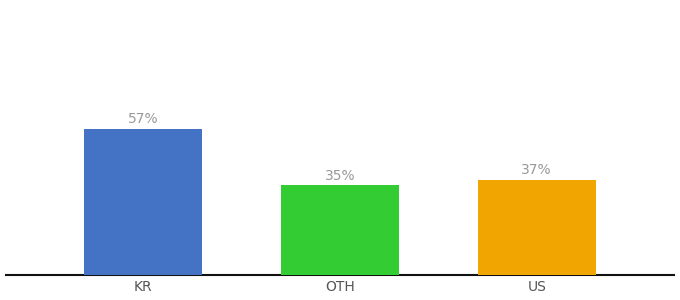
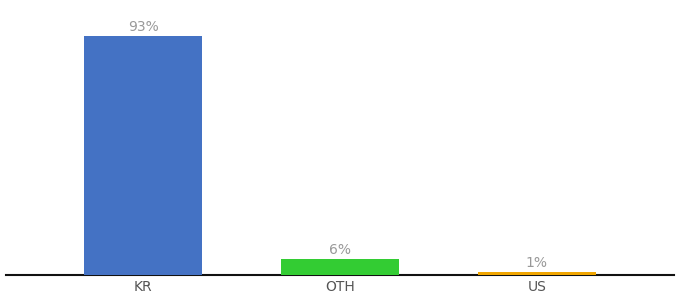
KR: 57% -> 93%
OTH: 35% -> 6%
US: 37% -> 1%
